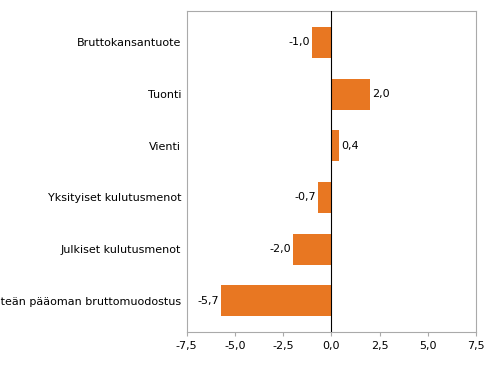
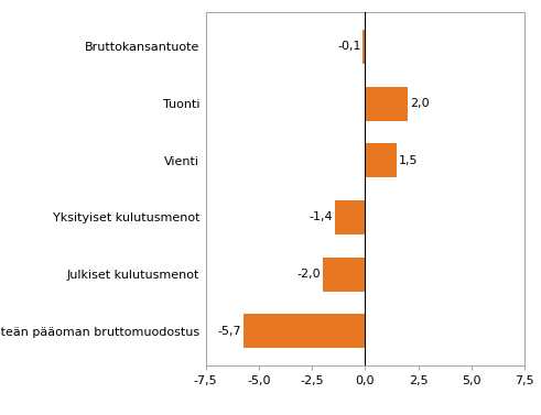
Bruttokansantuote: -1,0 -> -0,1
Vienti: 0,4 -> 1,5
Yksityiset kulutusmenot: -0,7 -> -1,4
